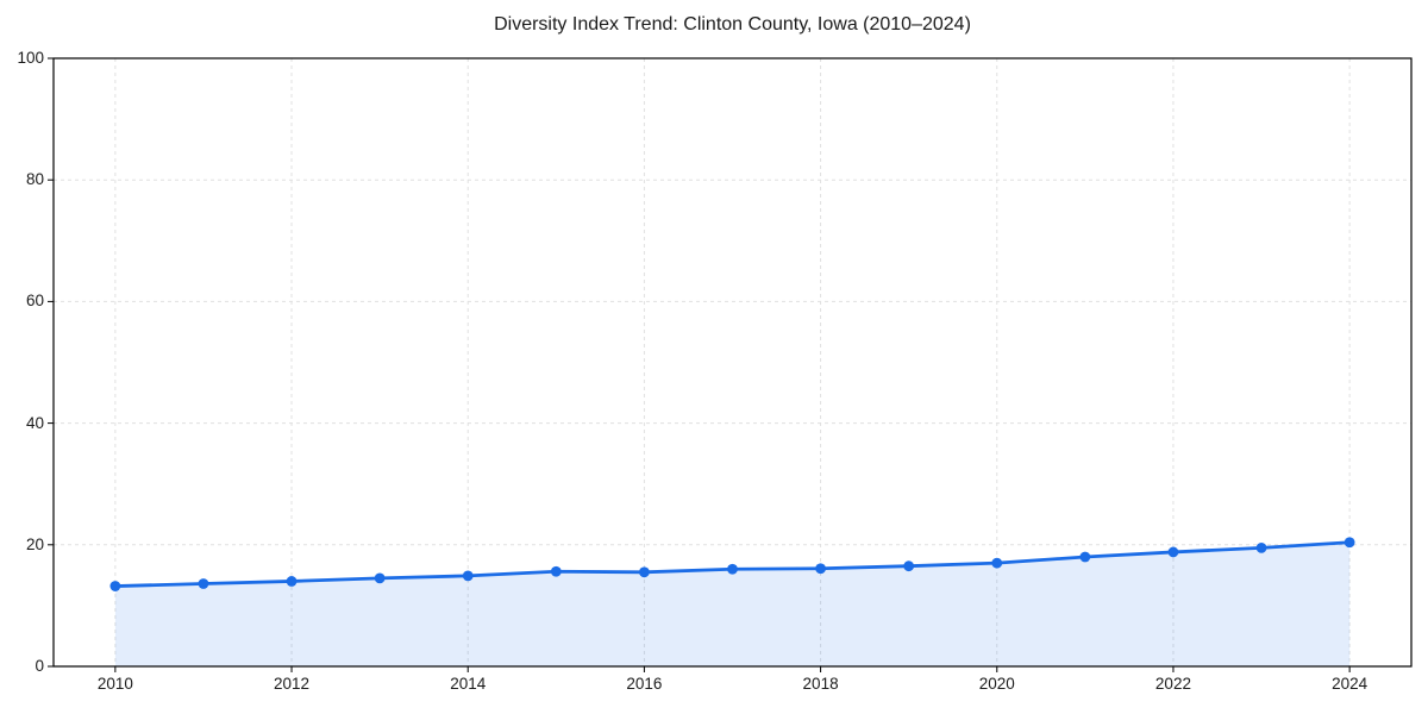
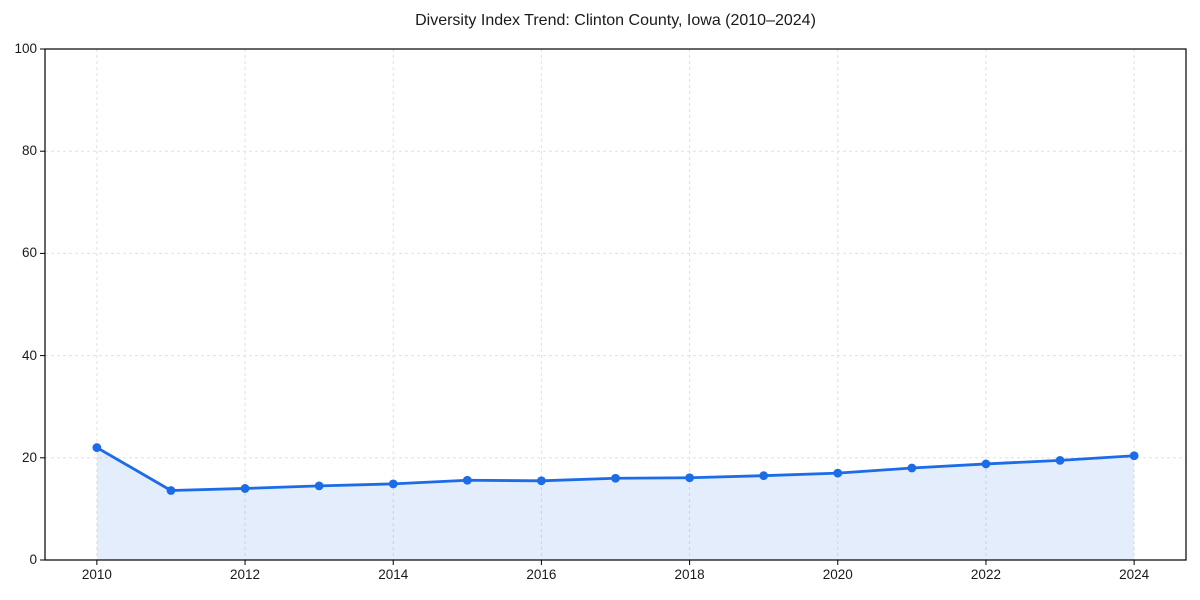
2010: 13 -> 22
